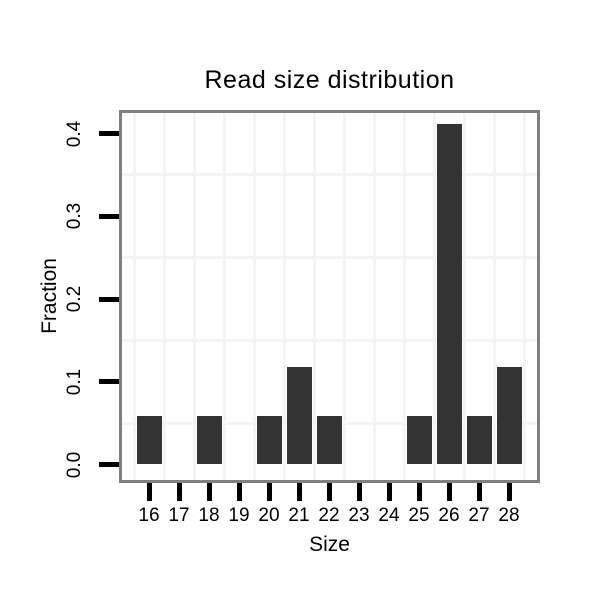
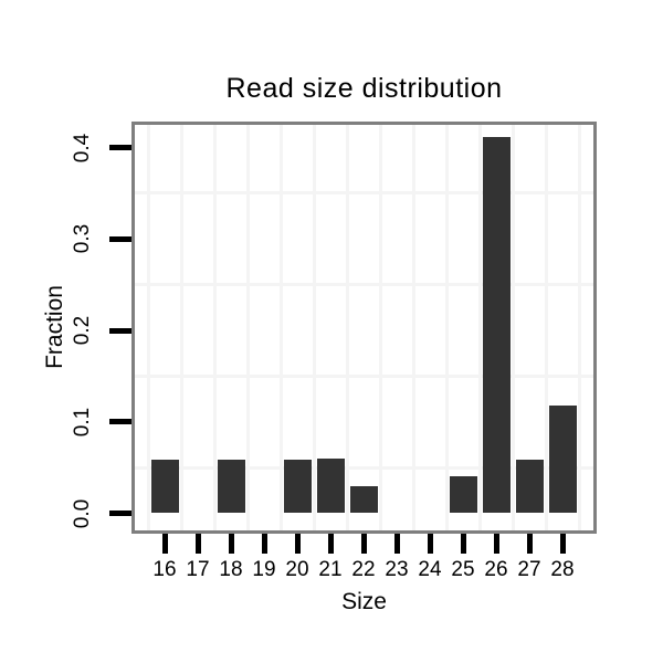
21: 0.12 -> 0.06
22: 0.06 -> 0.03
25: 0.06 -> 0.04
